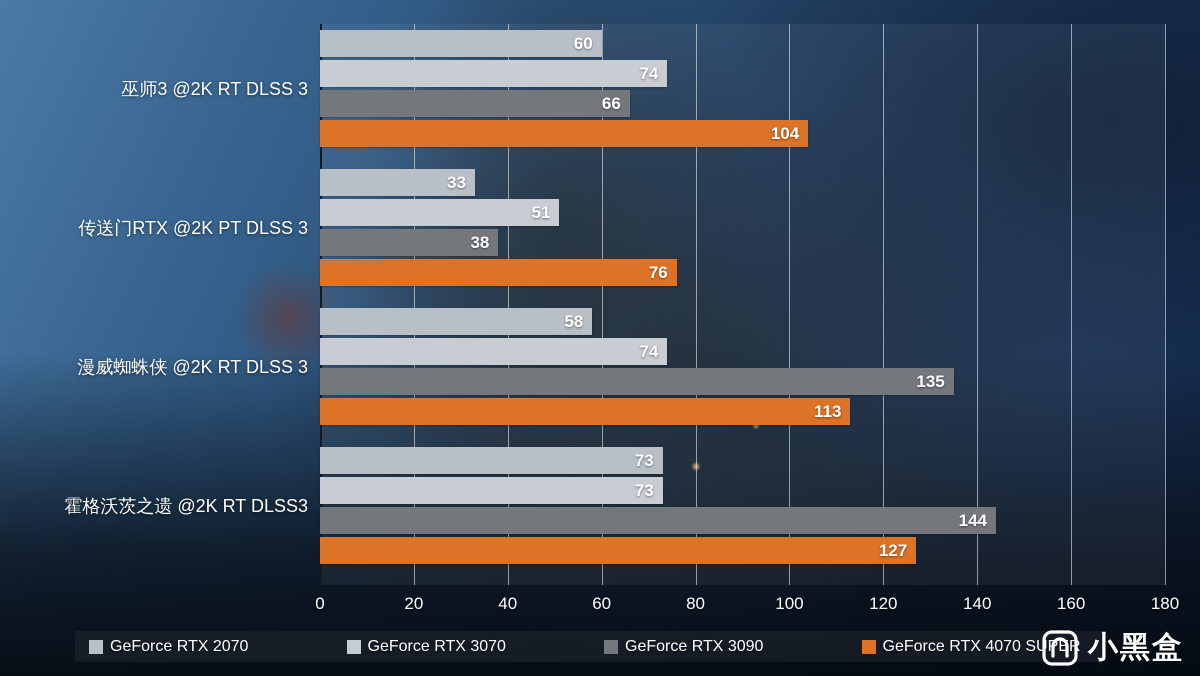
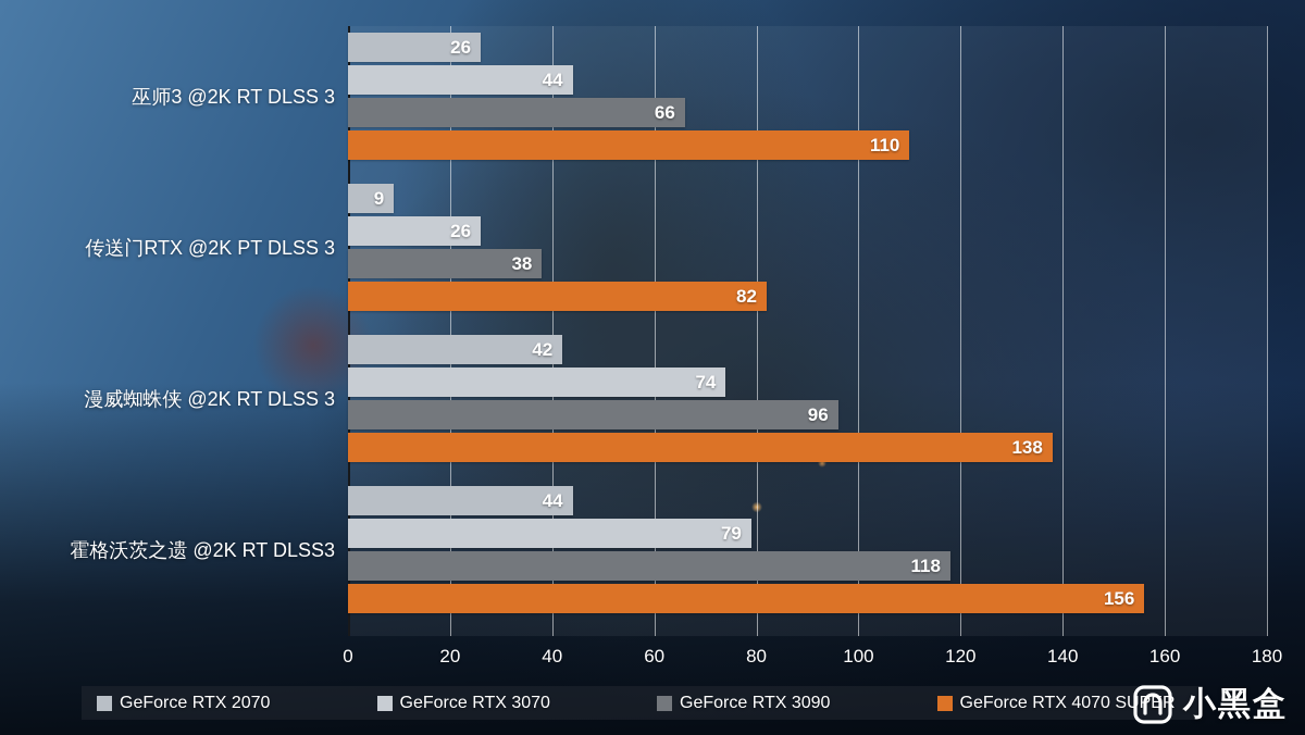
GeForce RTX 2070/巫师3 @2K RT DLSS 3: 60 -> 26
GeForce RTX 3070/巫师3 @2K RT DLSS 3: 74 -> 44
GeForce RTX 4070 SUPER/巫师3 @2K RT DLSS 3: 104 -> 110
GeForce RTX 2070/传送门RTX @2K PT DLSS 3: 33 -> 9
GeForce RTX 3070/传送门RTX @2K PT DLSS 3: 51 -> 26
GeForce RTX 4070 SUPER/传送门RTX @2K PT DLSS 3: 76 -> 82
GeForce RTX 2070/漫威蜘蛛侠 @2K RT DLSS 3: 58 -> 42
GeForce RTX 3090/漫威蜘蛛侠 @2K RT DLSS 3: 135 -> 96
GeForce RTX 4070 SUPER/漫威蜘蛛侠 @2K RT DLSS 3: 113 -> 138
GeForce RTX 2070/霍格沃茨之遗 @2K RT DLSS3: 73 -> 44
GeForce RTX 3070/霍格沃茨之遗 @2K RT DLSS3: 73 -> 79
GeForce RTX 3090/霍格沃茨之遗 @2K RT DLSS3: 144 -> 118
GeForce RTX 4070 SUPER/霍格沃茨之遗 @2K RT DLSS3: 127 -> 156
